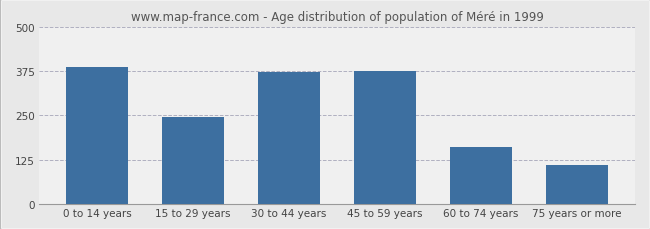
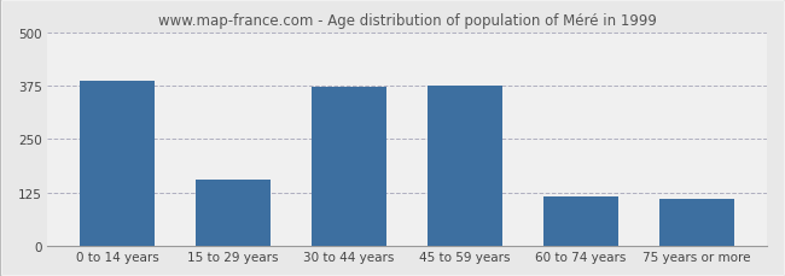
15 to 29 years: 245 -> 155
60 to 74 years: 162 -> 115
